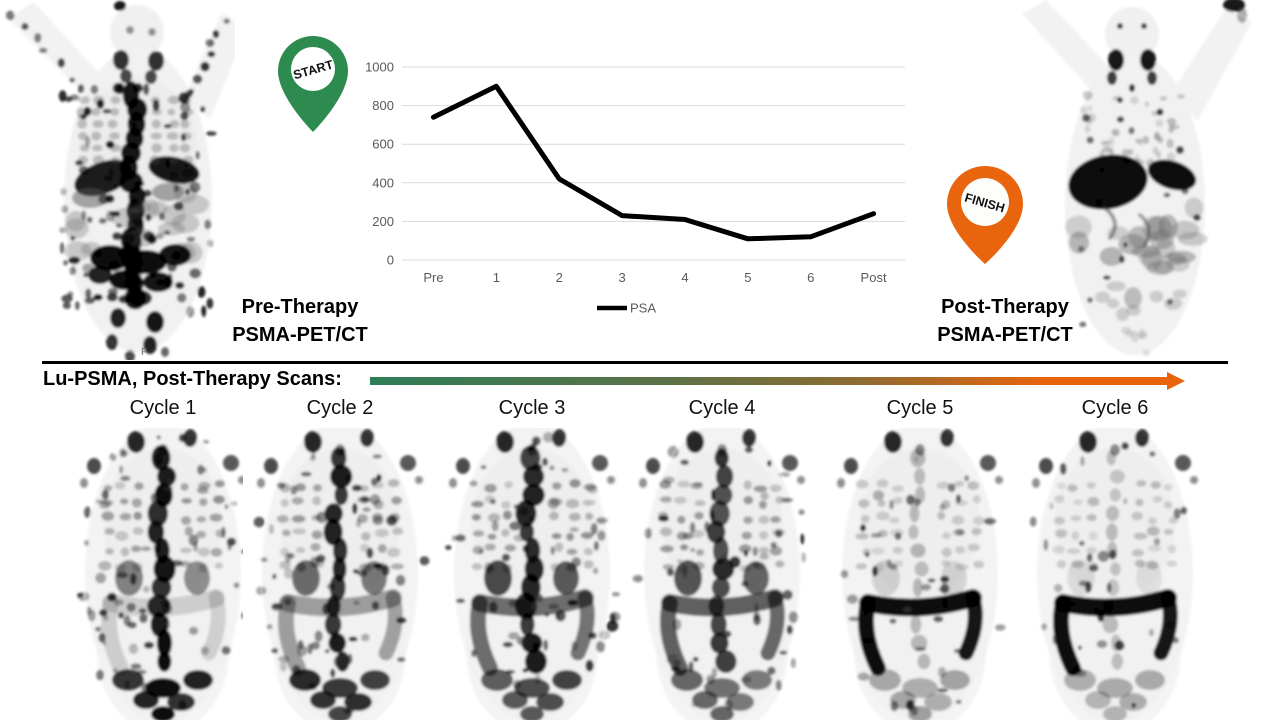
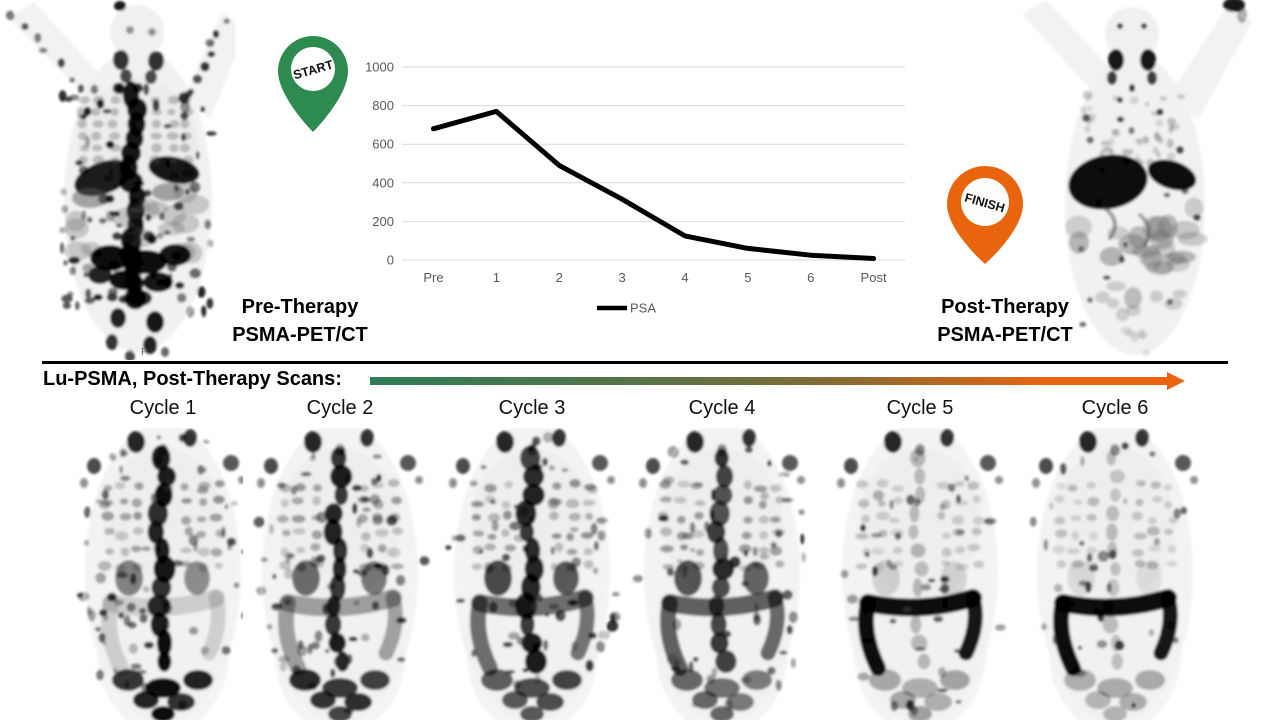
Pre: 740 -> 680
1: 900 -> 770
2: 420 -> 490
3: 230 -> 320
4: 210 -> 120
5: 110 -> 60
6: 120 -> 20
Post: 240 -> 10
